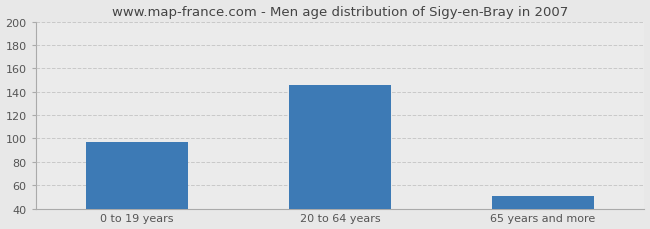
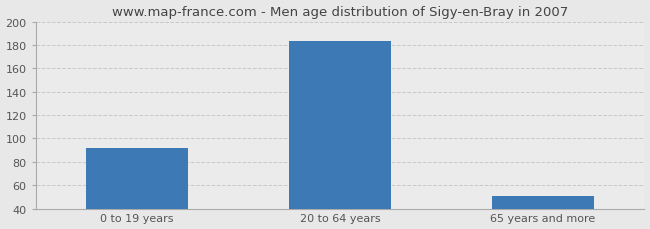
0 to 19 years: 97 -> 92
20 to 64 years: 146 -> 183
